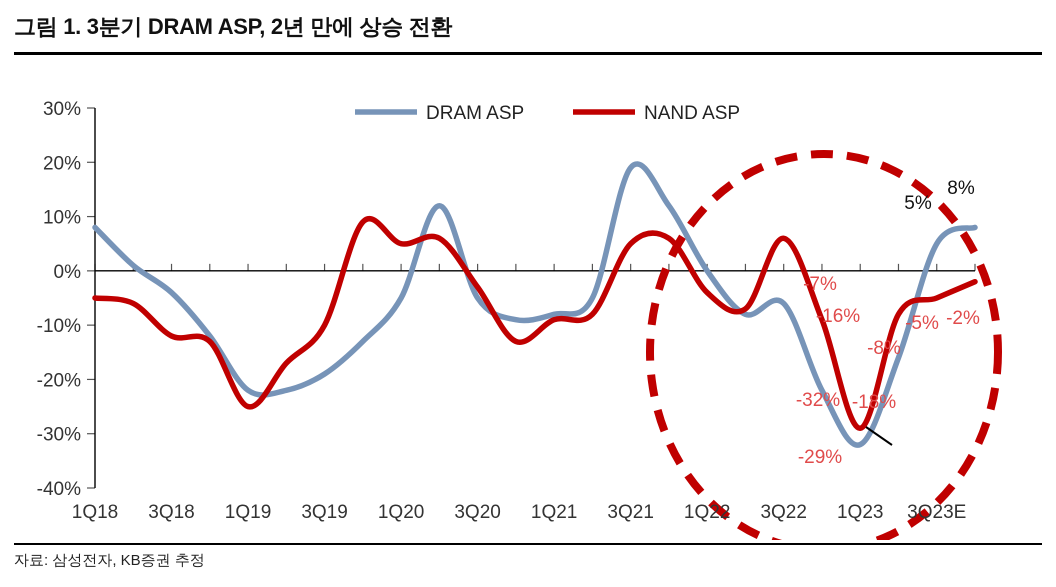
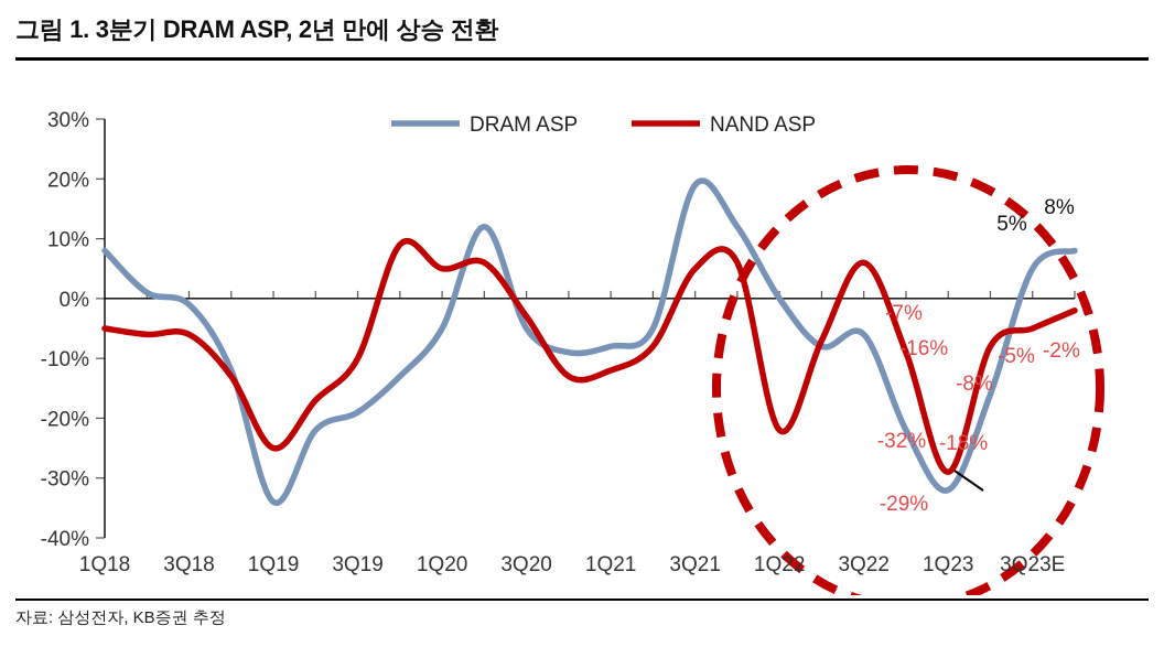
DRAM ASP/3Q18: -4% -> -1%
NAND ASP/3Q18: -12% -> -6%
DRAM ASP/1Q19: -22% -> -34%
NAND ASP/1Q21: -9% -> -12%
NAND ASP/1Q22: -4% -> -22%
